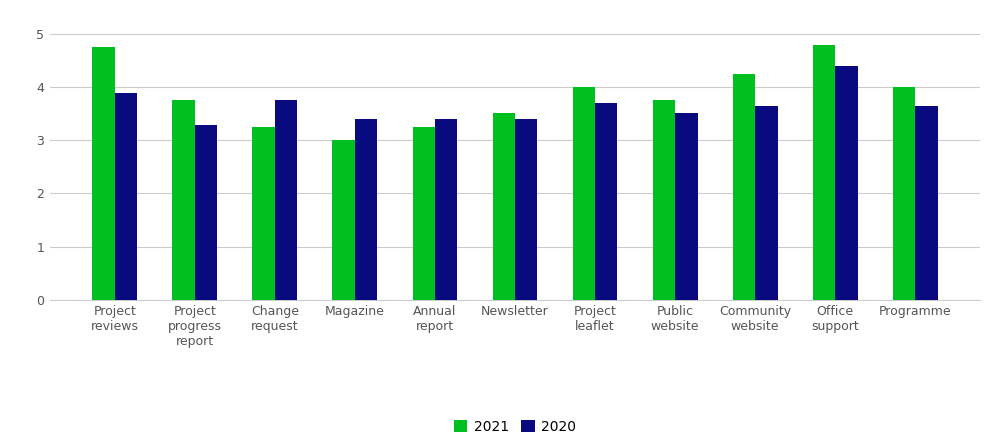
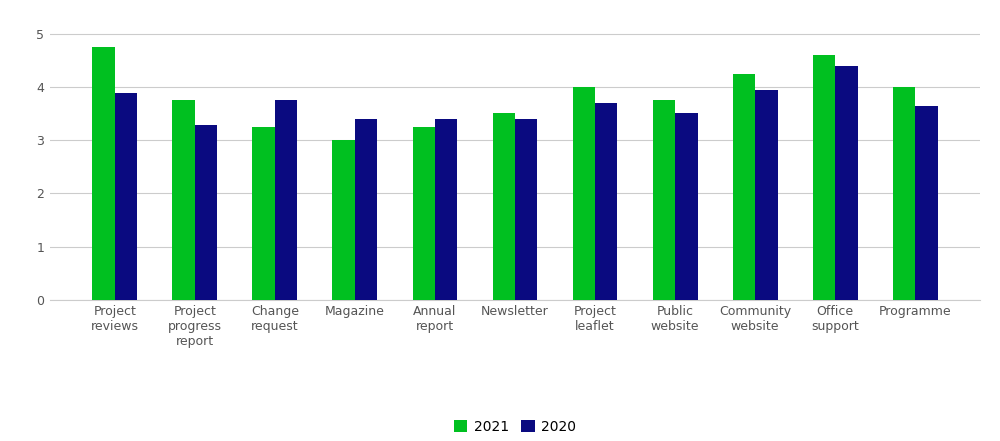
2020/Community website: 3.65 -> 3.94
2021/Office support: 4.78 -> 4.60
